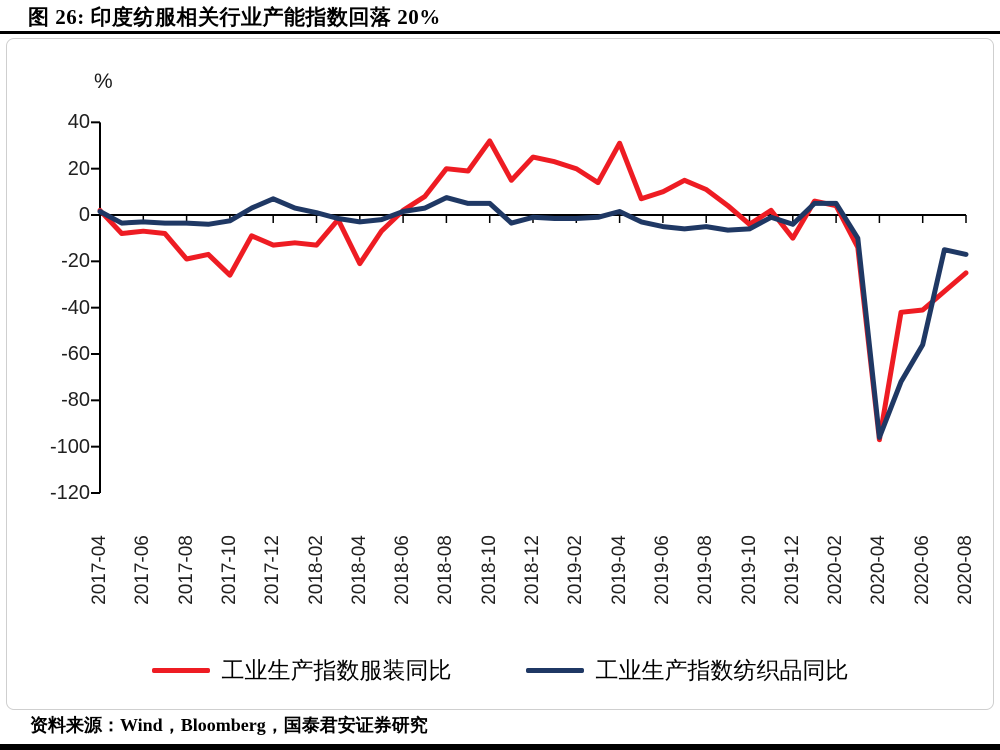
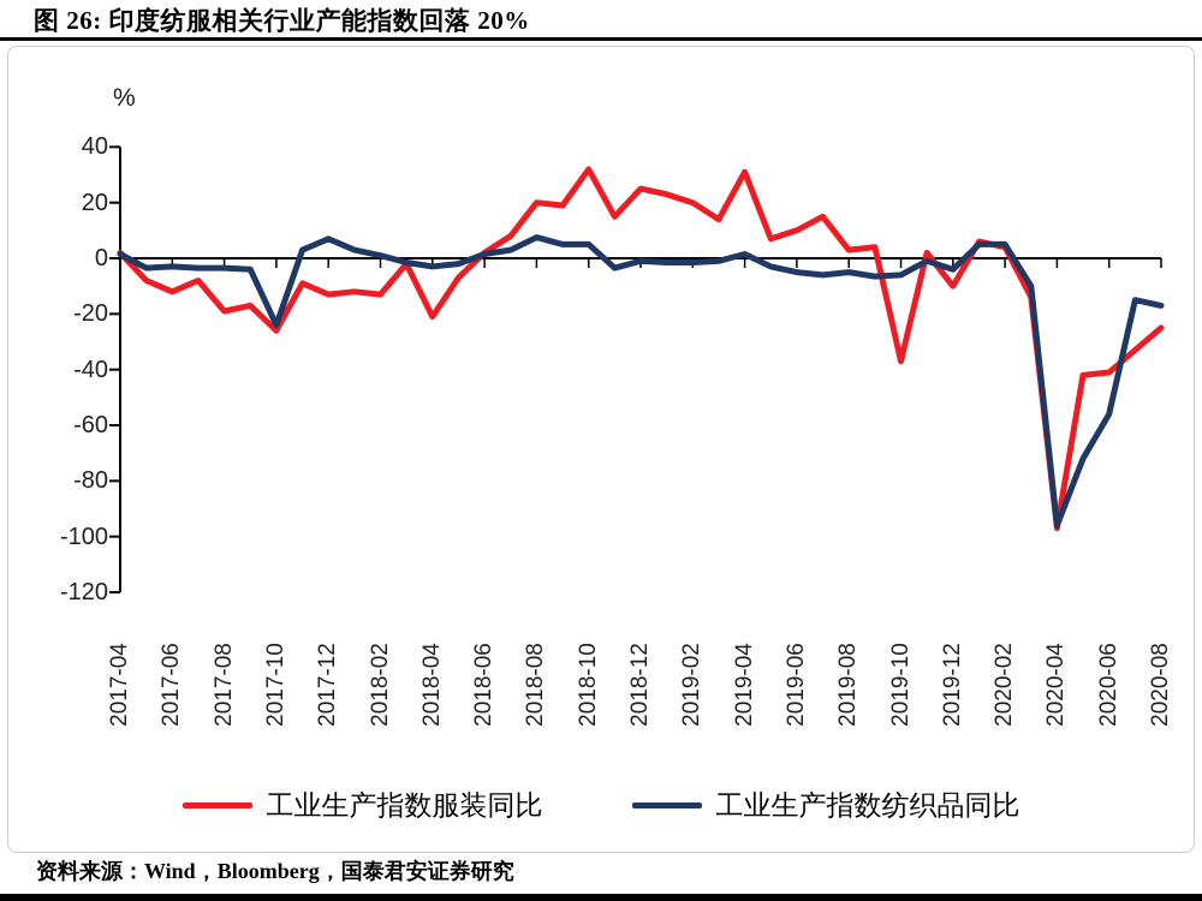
工业生产指数服装同比/2017-06: -7 -> -12
工业生产指数纺织品同比/2017-10: -2 -> -24
工业生产指数服装同比/2019-08: 11 -> 3
工业生产指数服装同比/2019-10: -4 -> -37
